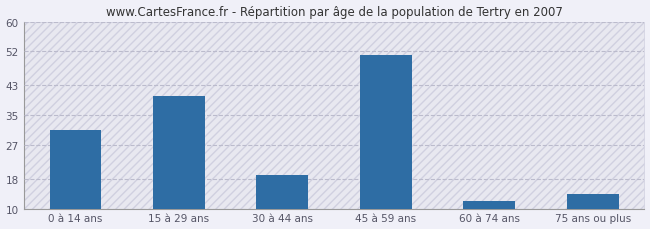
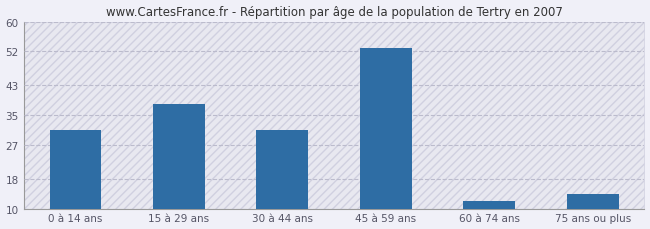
15 à 29 ans: 40 -> 38
30 à 44 ans: 19 -> 31
45 à 59 ans: 51 -> 53
